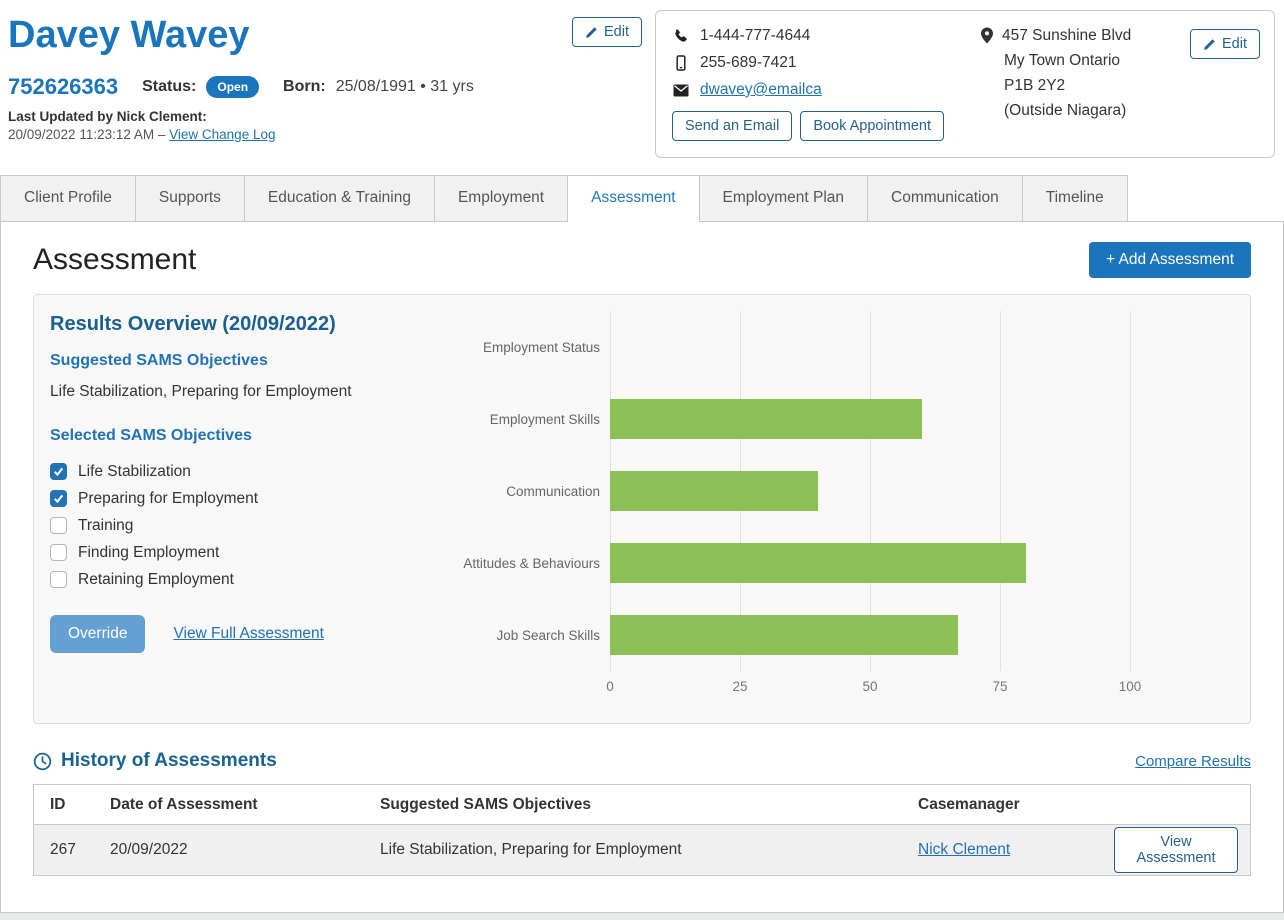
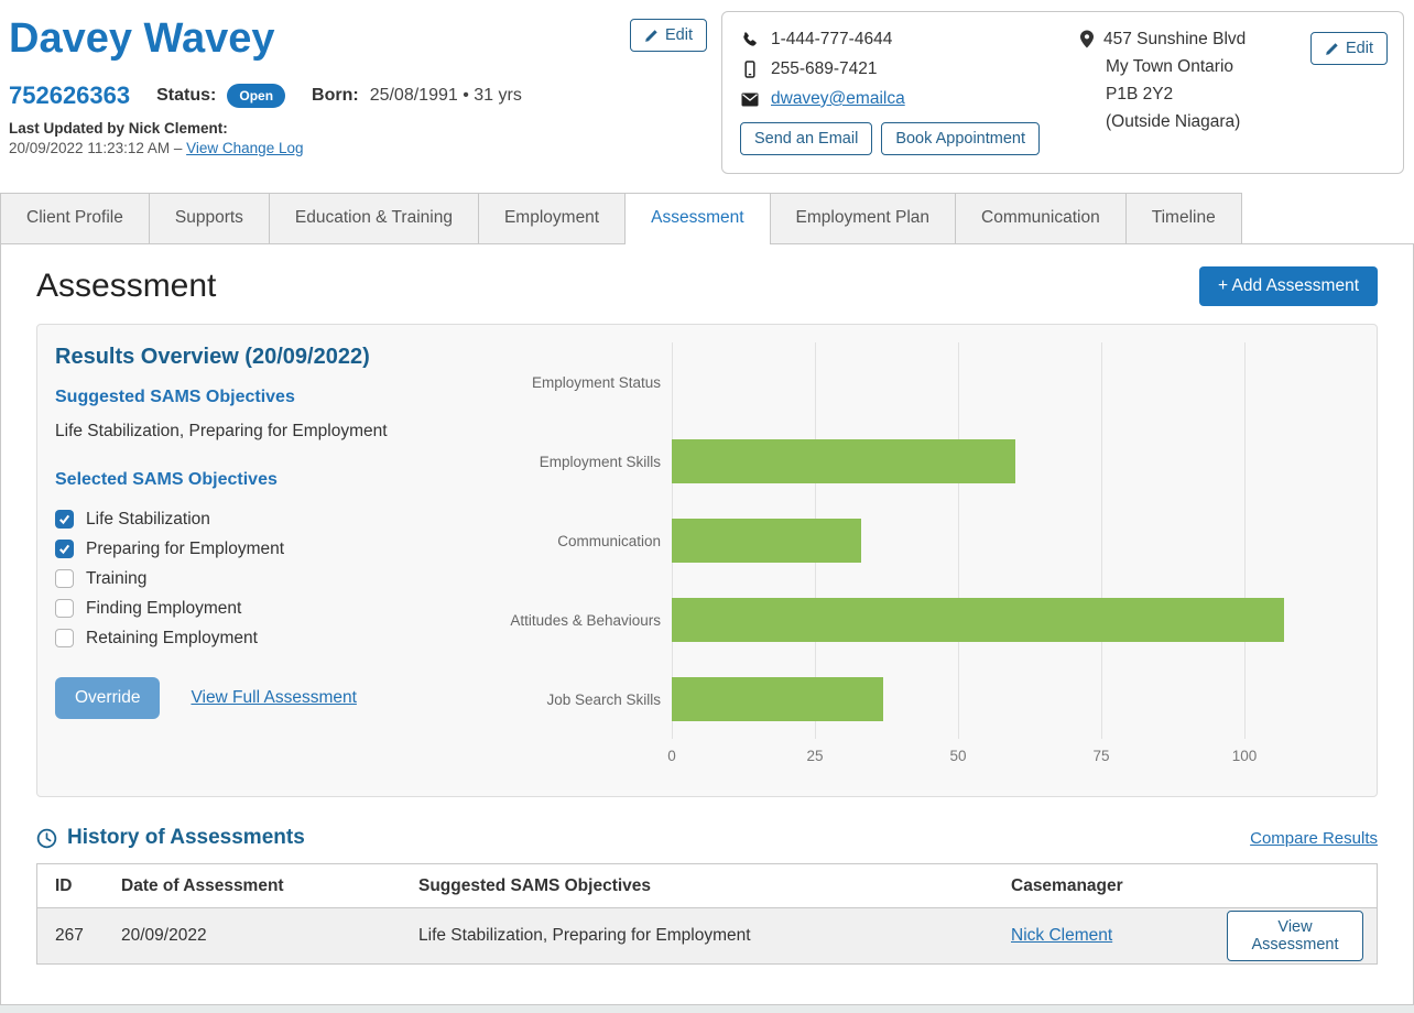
Communication: 40 -> 33
Attitudes & Behaviours: 80 -> 107
Job Search Skills: 67 -> 37
